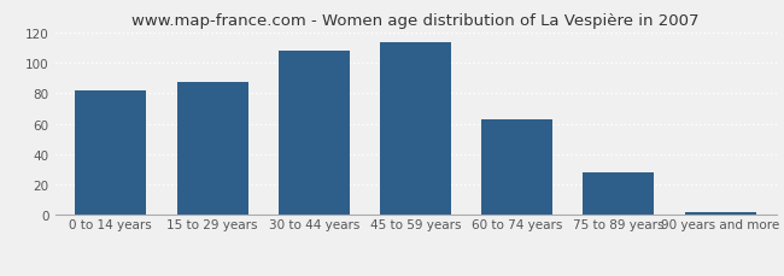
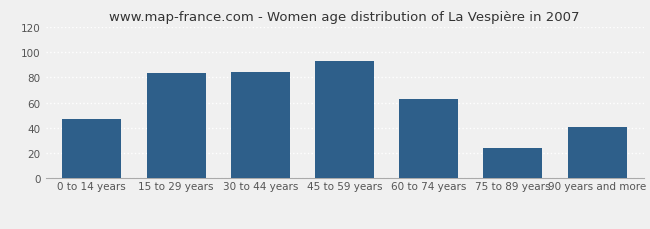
0 to 14 years: 82 -> 47
15 to 29 years: 87 -> 83
30 to 44 years: 108 -> 84
45 to 59 years: 113 -> 93
75 to 89 years: 28 -> 24
90 years and more: 2 -> 41
